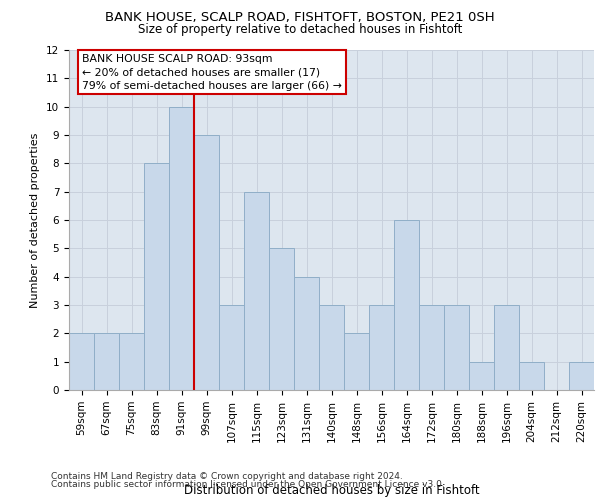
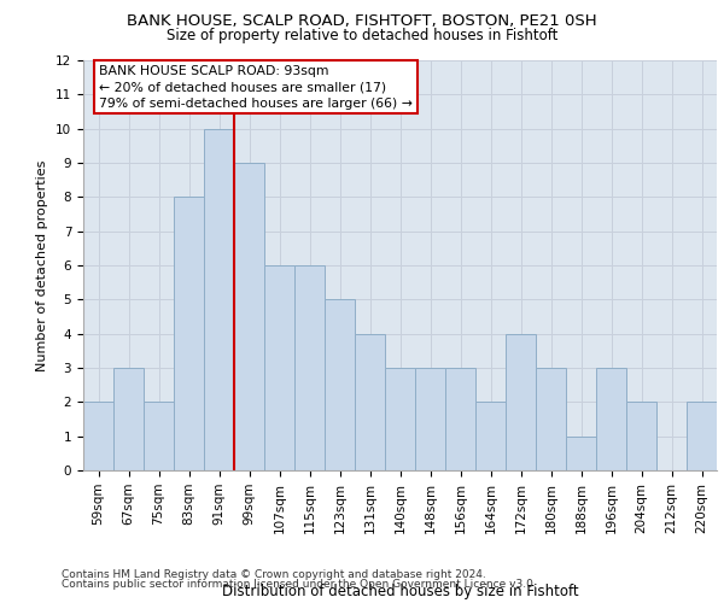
67sqm: 2 -> 3
107sqm: 3 -> 6
115sqm: 7 -> 6
148sqm: 2 -> 3
164sqm: 6 -> 2
172sqm: 3 -> 4
204sqm: 1 -> 2
220sqm: 1 -> 2
